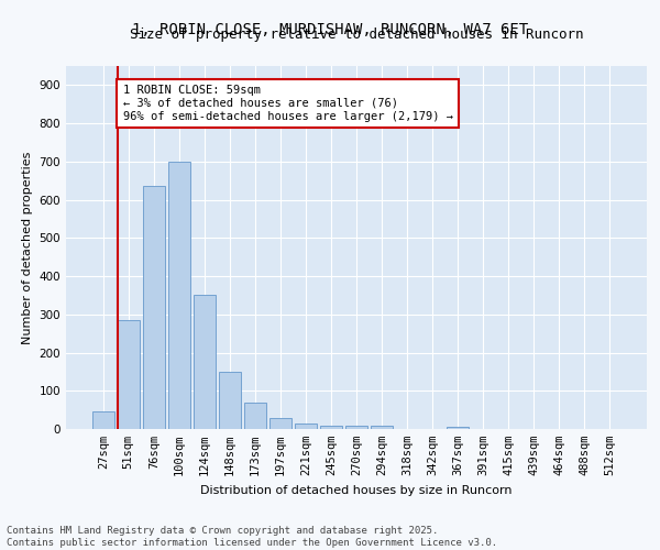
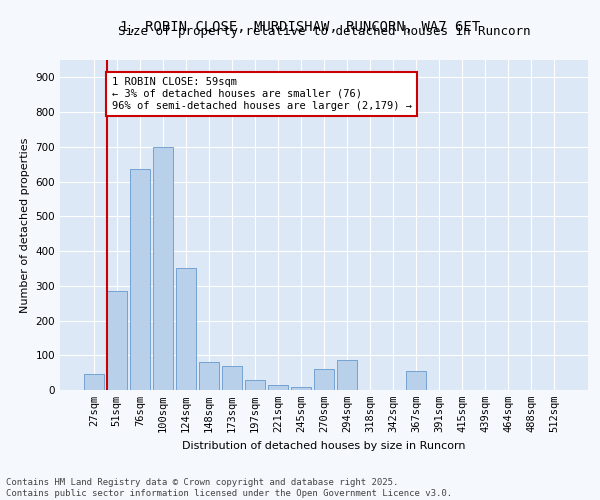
148sqm: 150 -> 80
270sqm: 8 -> 60
294sqm: 8 -> 85
367sqm: 5 -> 55
